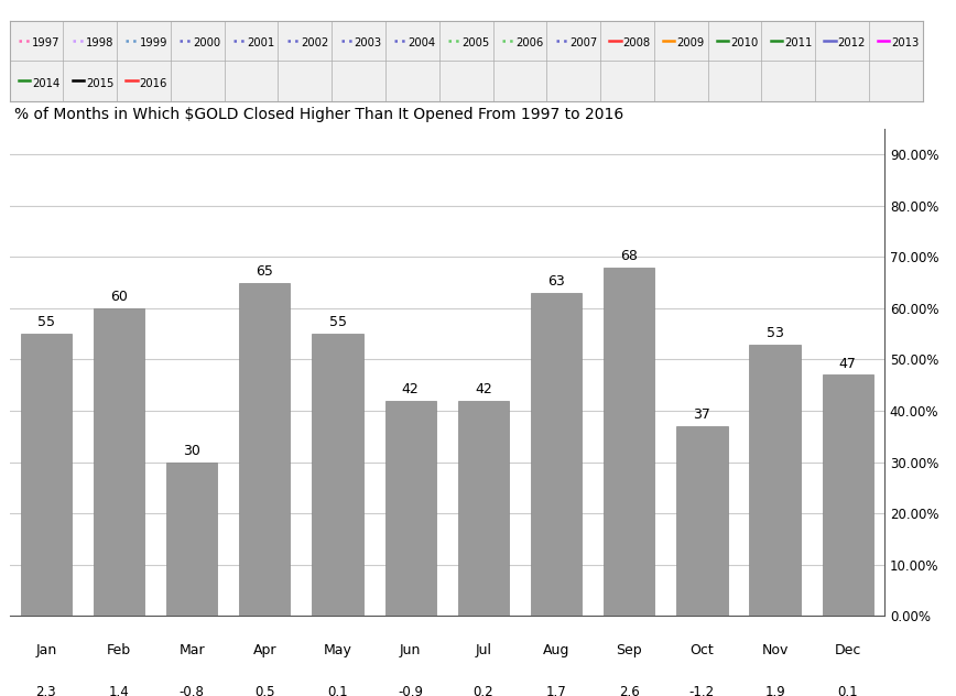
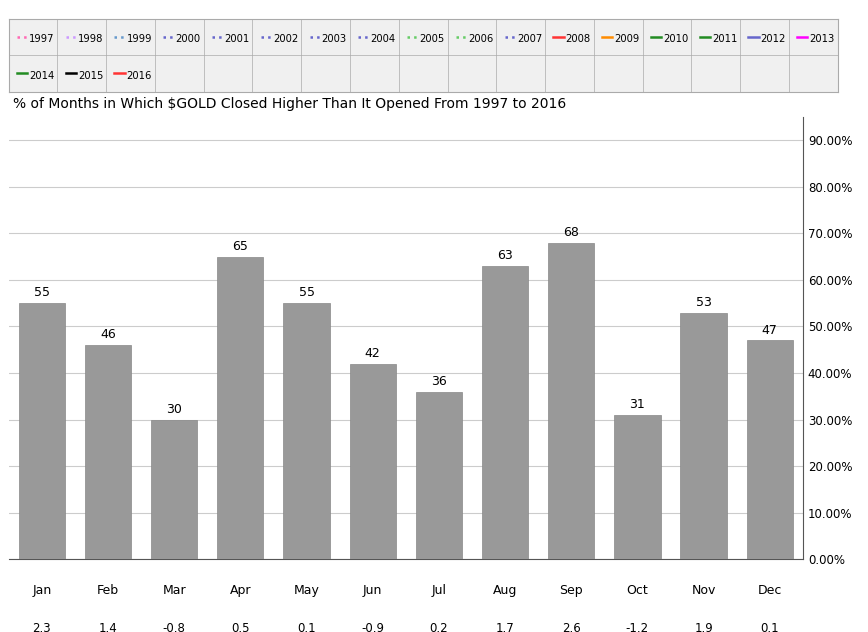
Feb: 60 -> 46
Jul: 42 -> 36
Oct: 37 -> 31
